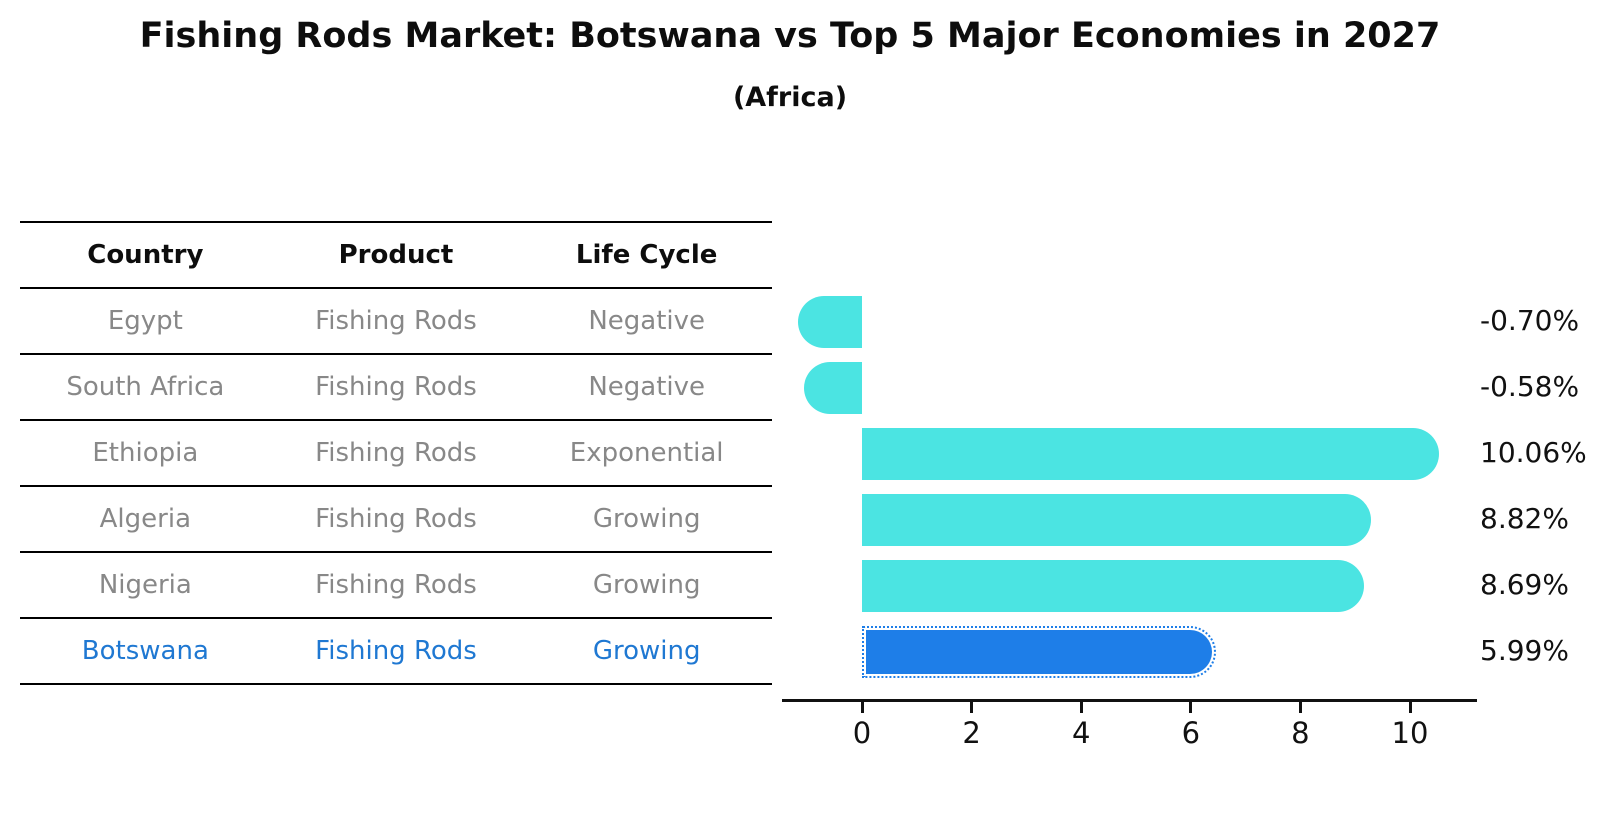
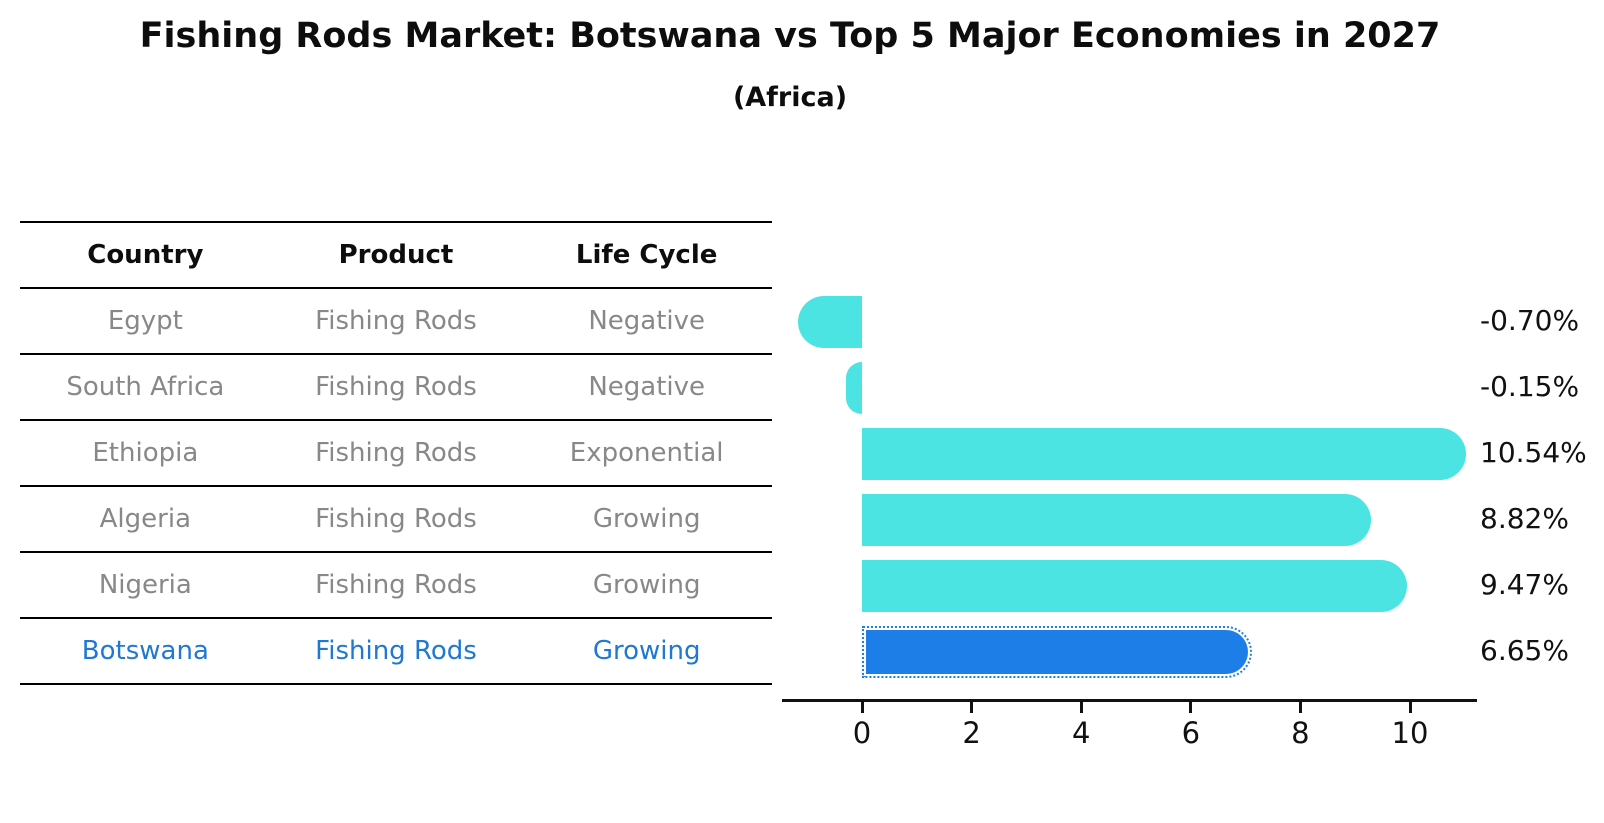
South Africa: -0.58% -> -0.15%
Ethiopia: 10.06% -> 10.54%
Nigeria: 8.69% -> 9.47%
Botswana: 5.99% -> 6.65%
